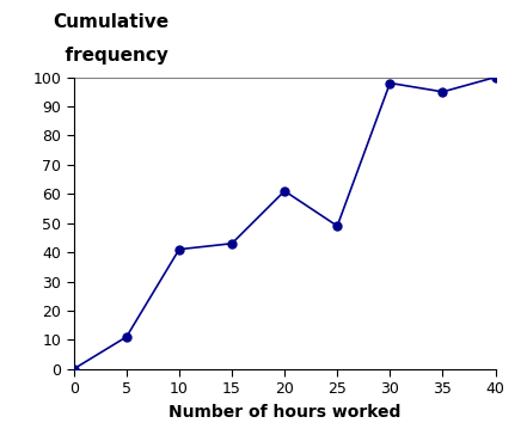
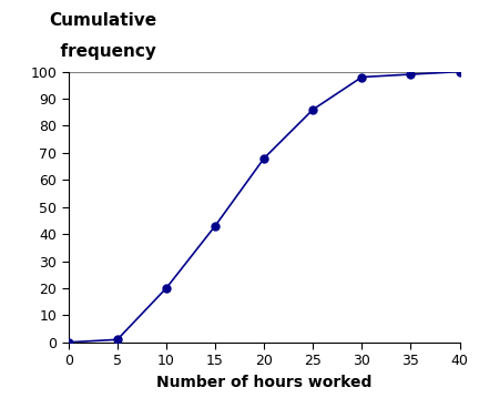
5: 11 -> 1
10: 41 -> 20
20: 61 -> 68
25: 49 -> 86
35: 95 -> 99
